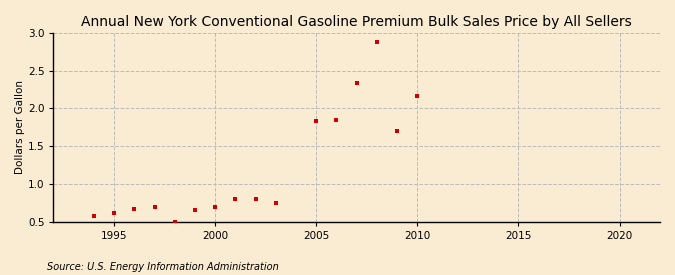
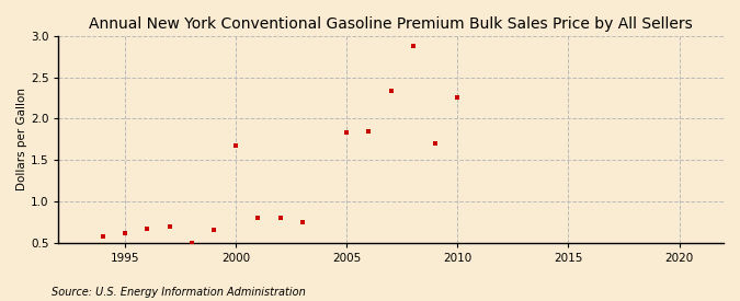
2000: 0.70 -> 1.68
2010: 2.17 -> 2.26
